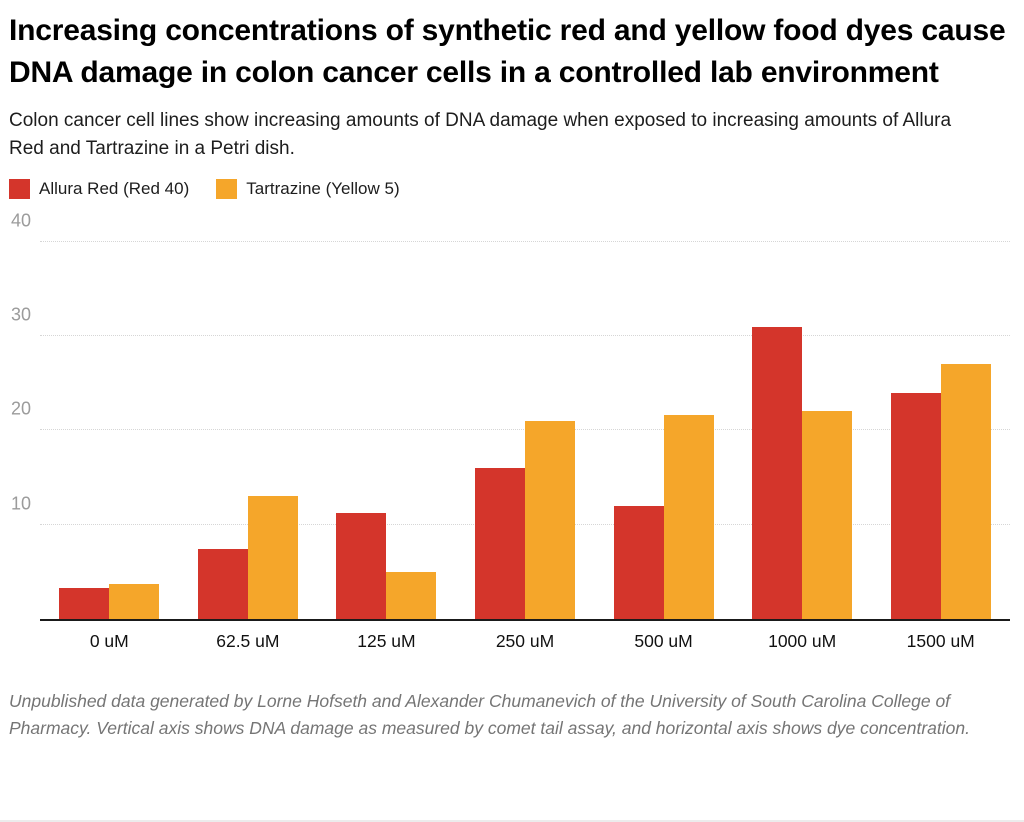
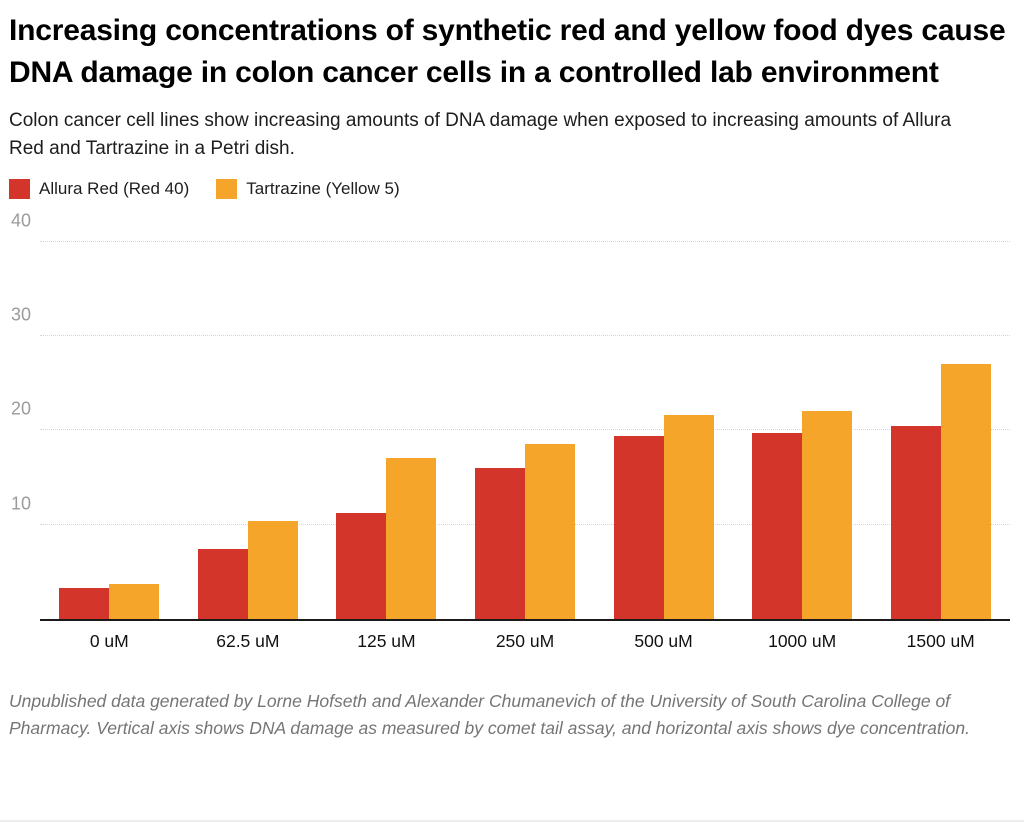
Tartrazine (Yellow 5)/62.5 uM: 13 -> 10
Tartrazine (Yellow 5)/125 uM: 5 -> 17
Tartrazine (Yellow 5)/250 uM: 21 -> 19
Allura Red (Red 40)/500 uM: 12 -> 19
Allura Red (Red 40)/1000 uM: 31 -> 20
Allura Red (Red 40)/1500 uM: 24 -> 20
